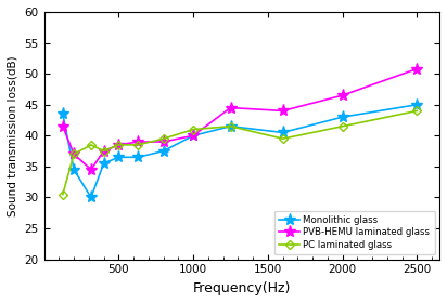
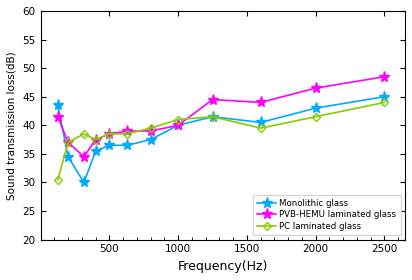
PVB-HEMU laminated glass/2500: 50.8 -> 48.5
